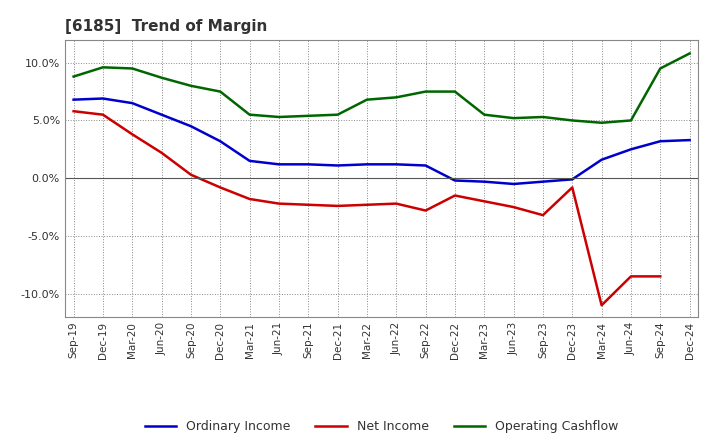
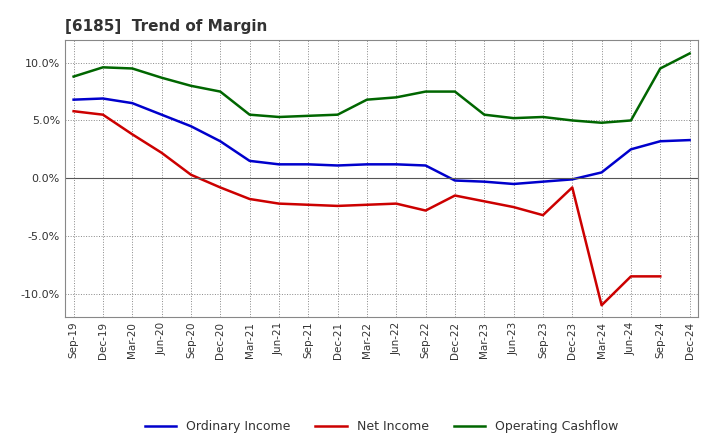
Ordinary Income/Mar-24: 1.6% -> 0.5%
